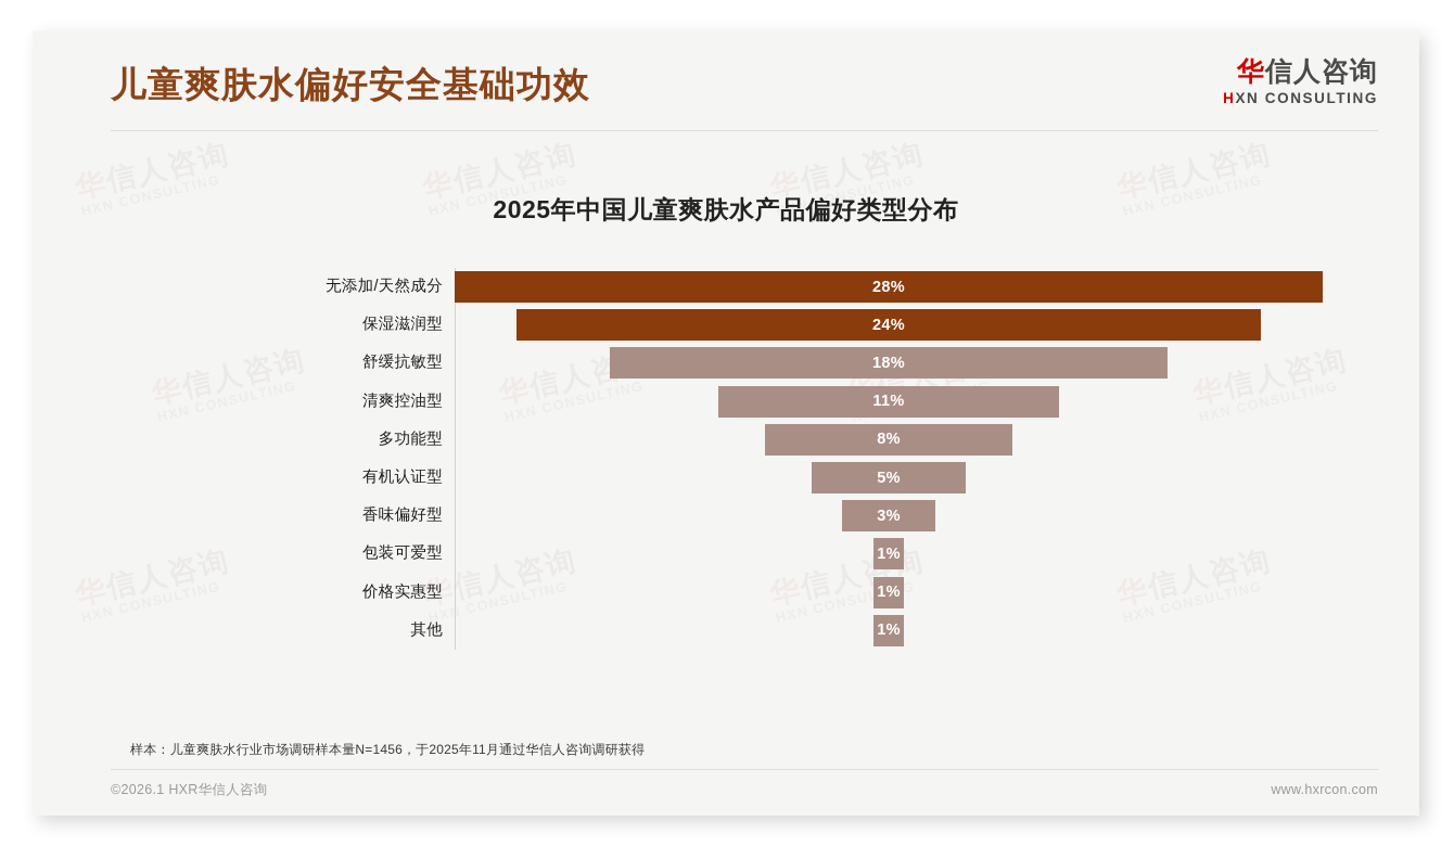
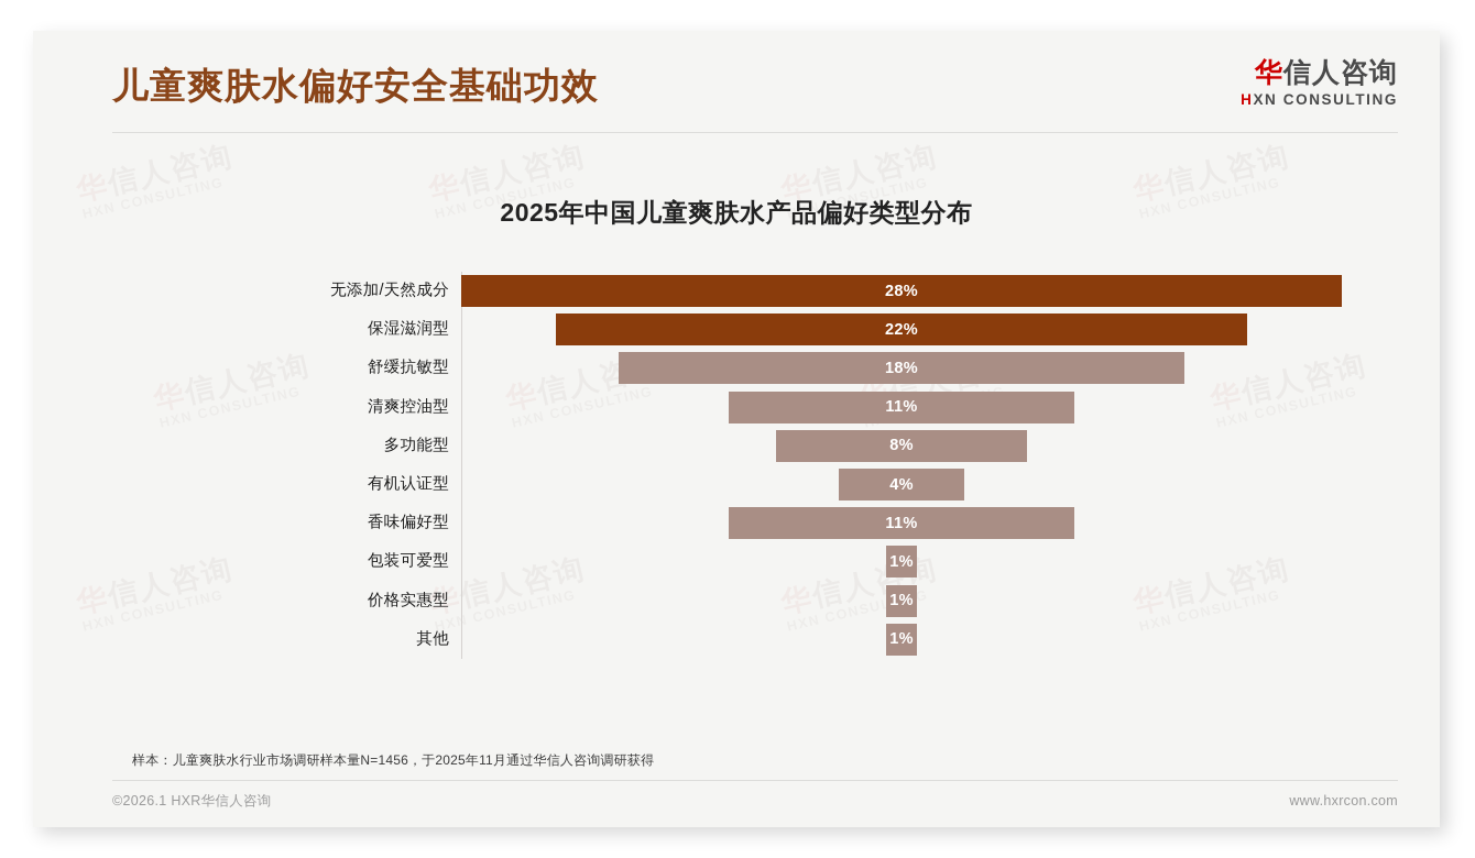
保湿滋润型: 24% -> 22%
有机认证型: 5% -> 4%
香味偏好型: 3% -> 11%
